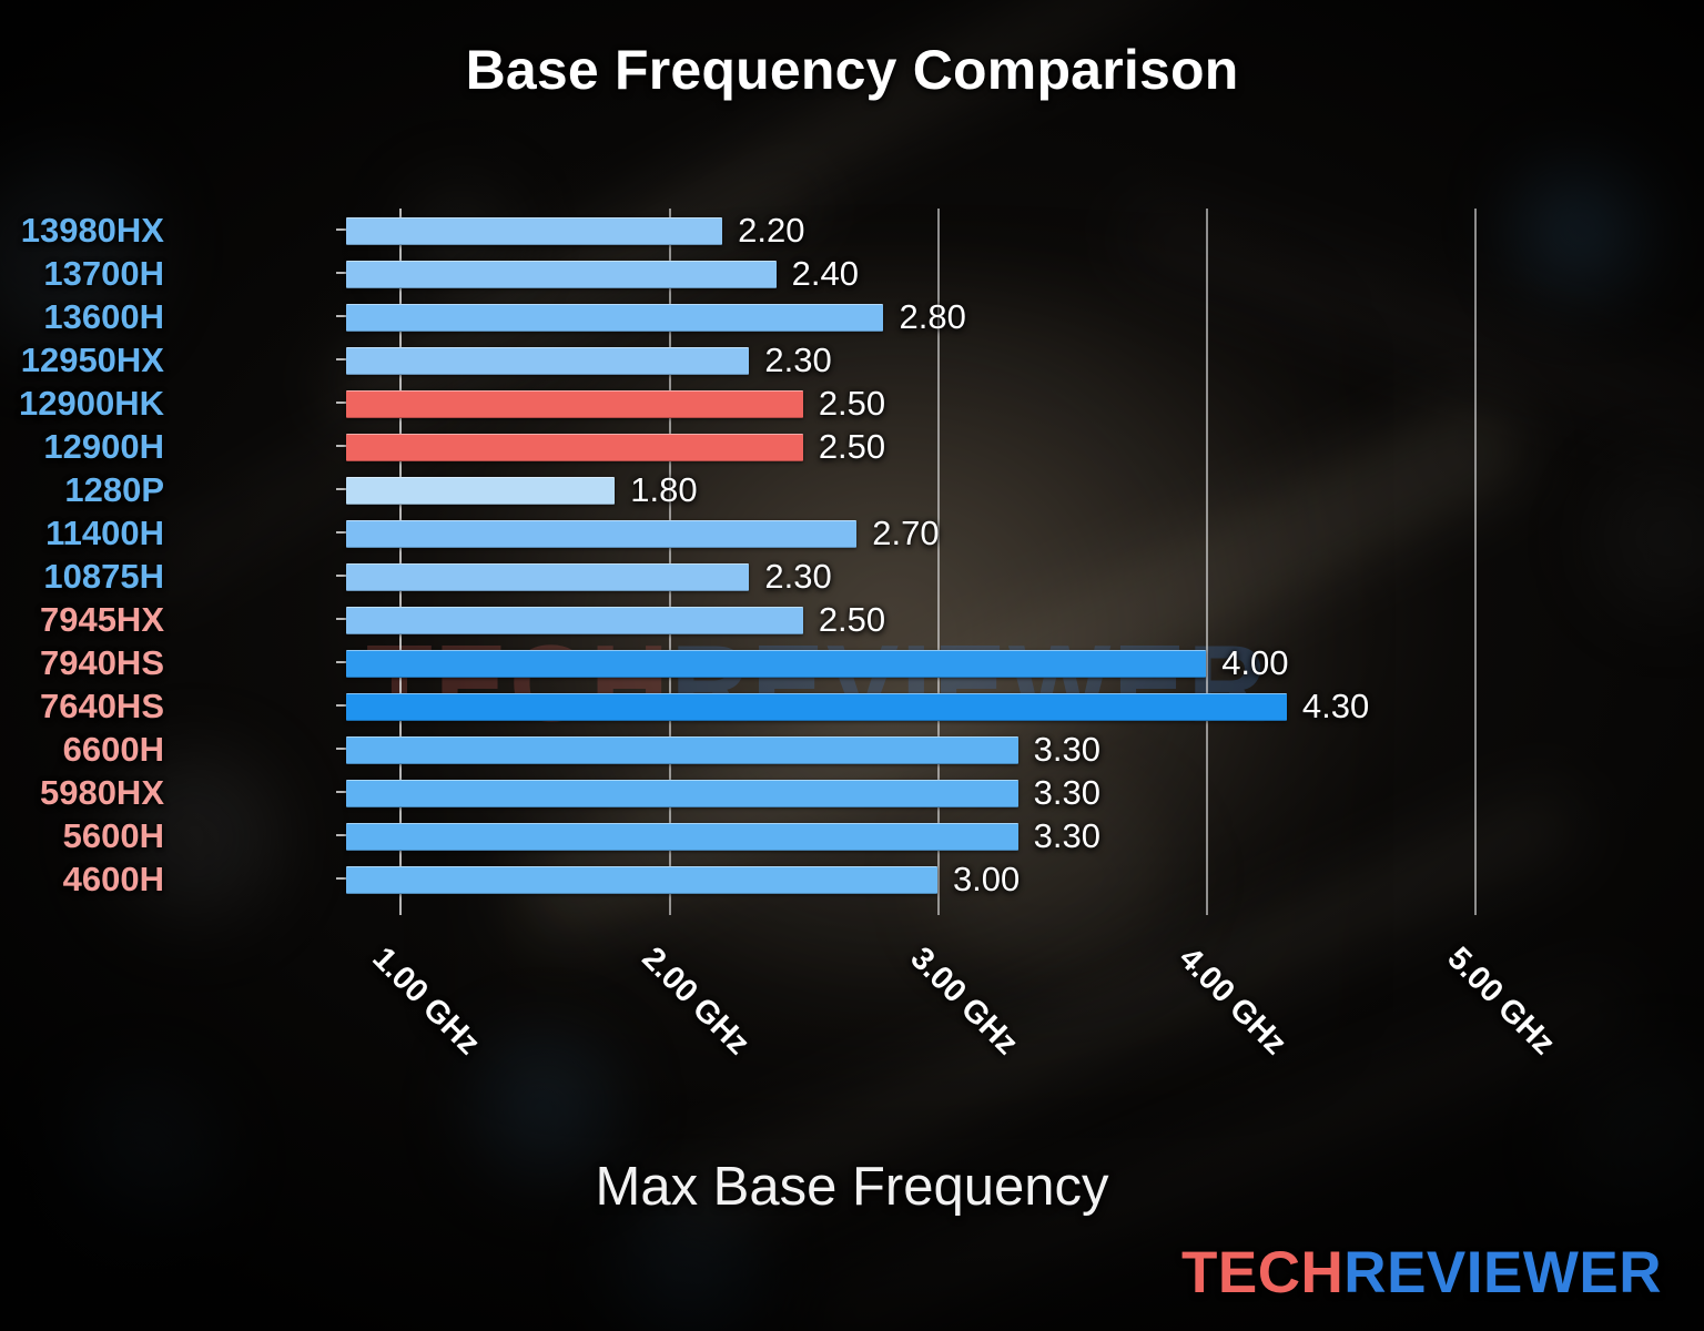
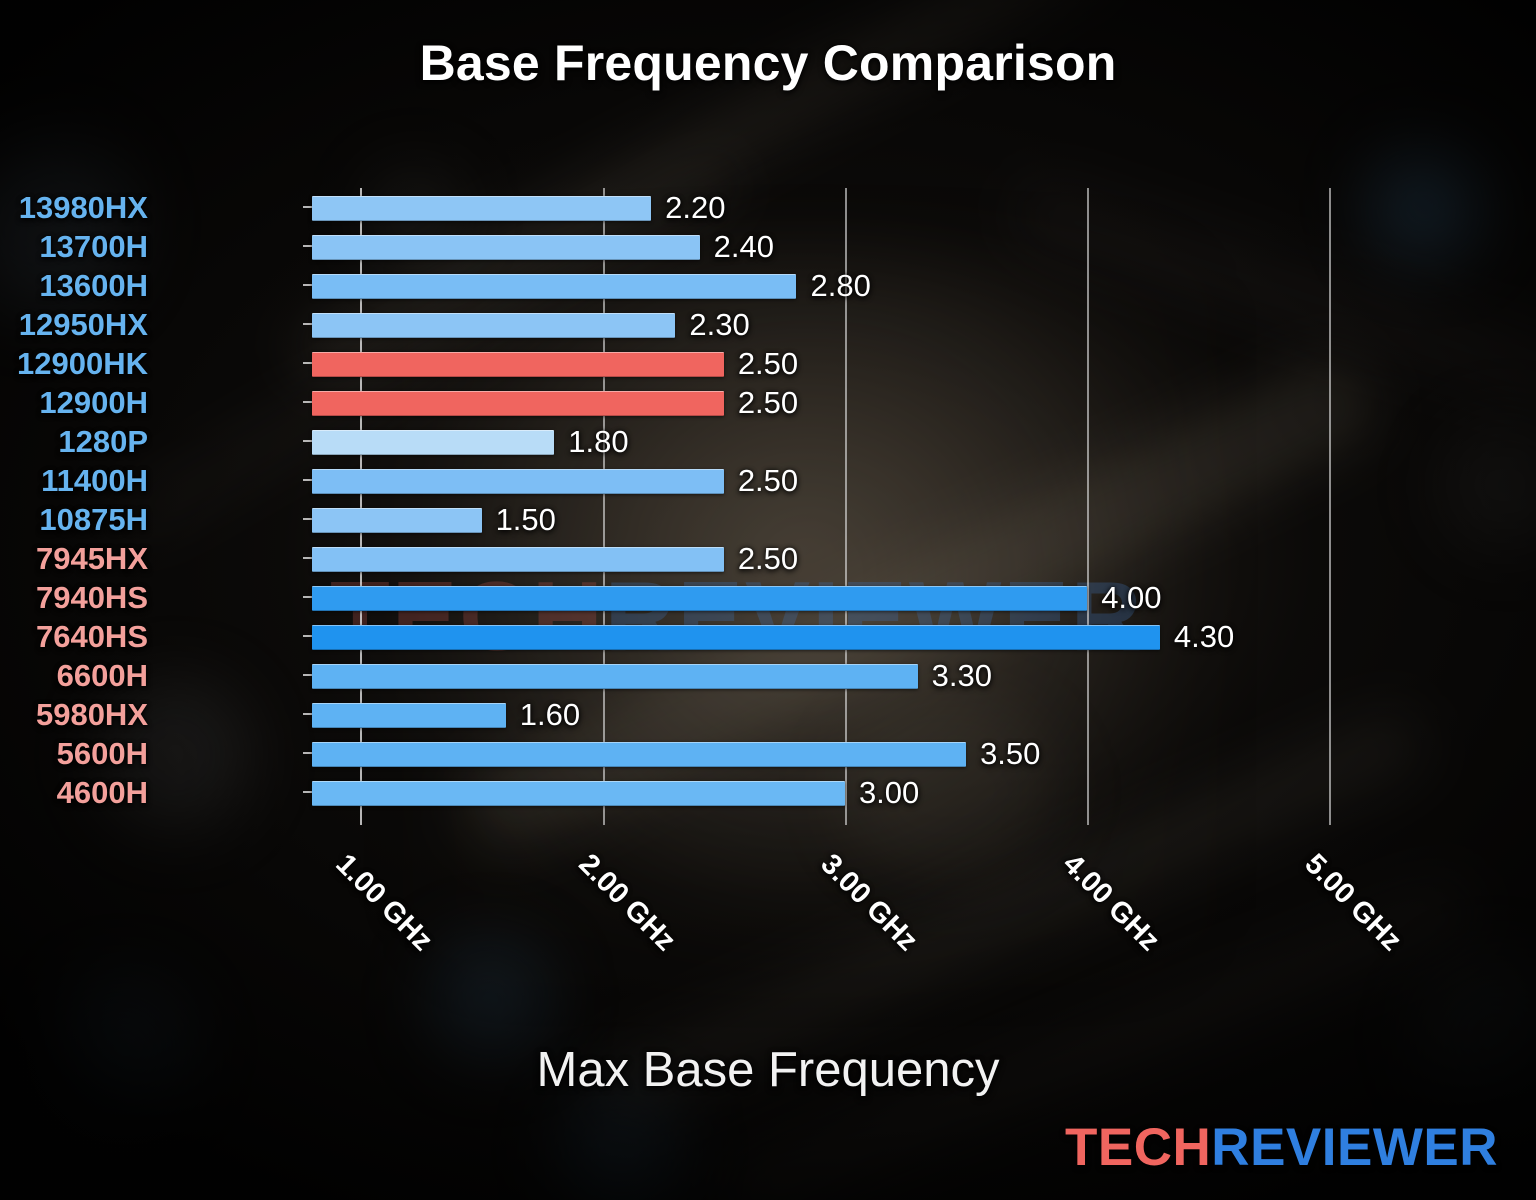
11400H: 2.70 -> 2.50
10875H: 2.30 -> 1.50
5980HX: 3.30 -> 1.60
5600H: 3.30 -> 3.50
